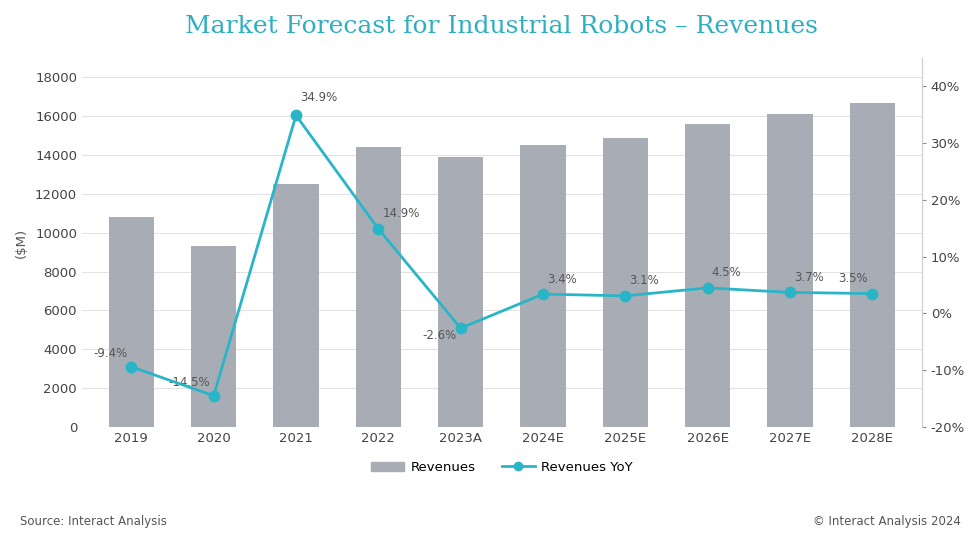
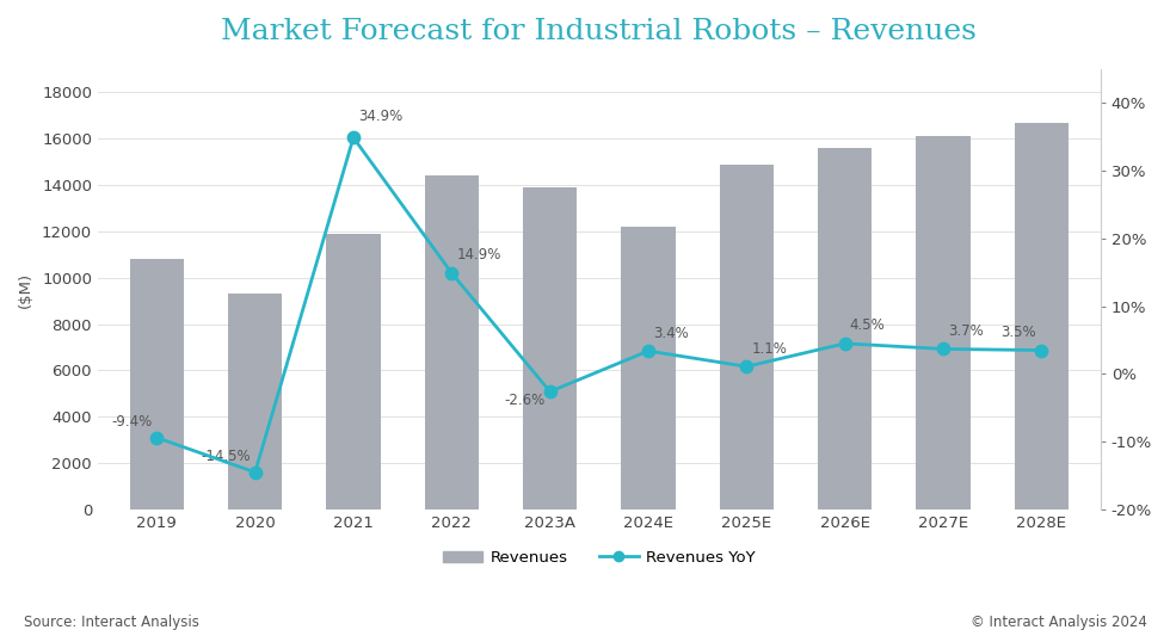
Revenues/2021: 12500 -> 11900
Revenues/2024E: 14500 -> 12200
Revenues YoY/2025E: 3.1% -> 1.1%
